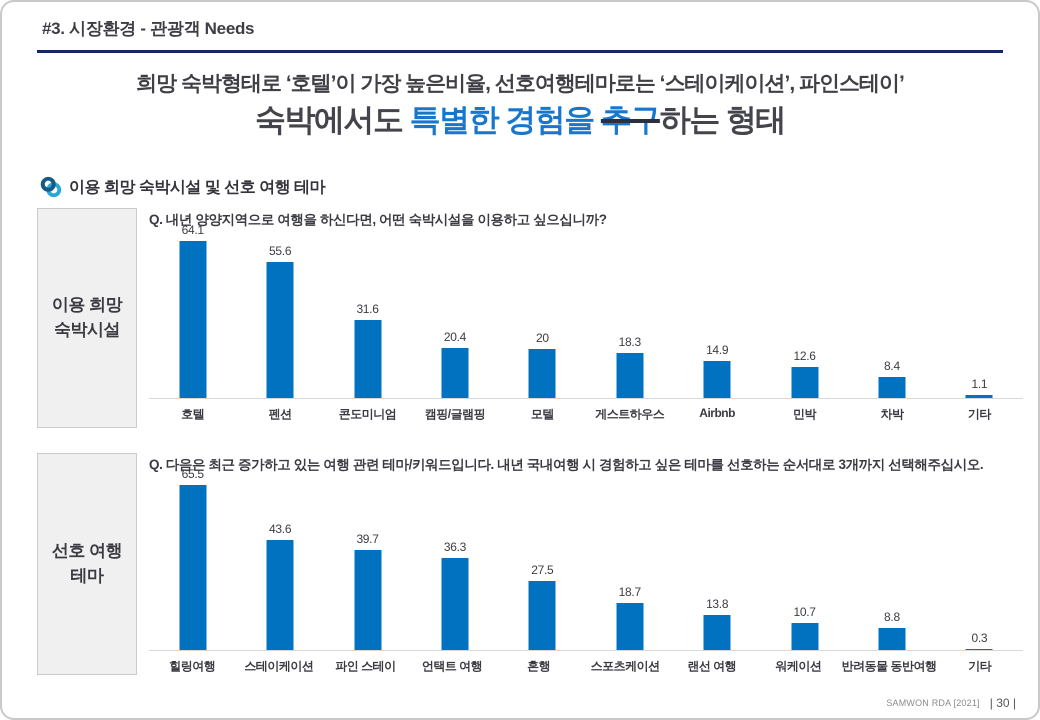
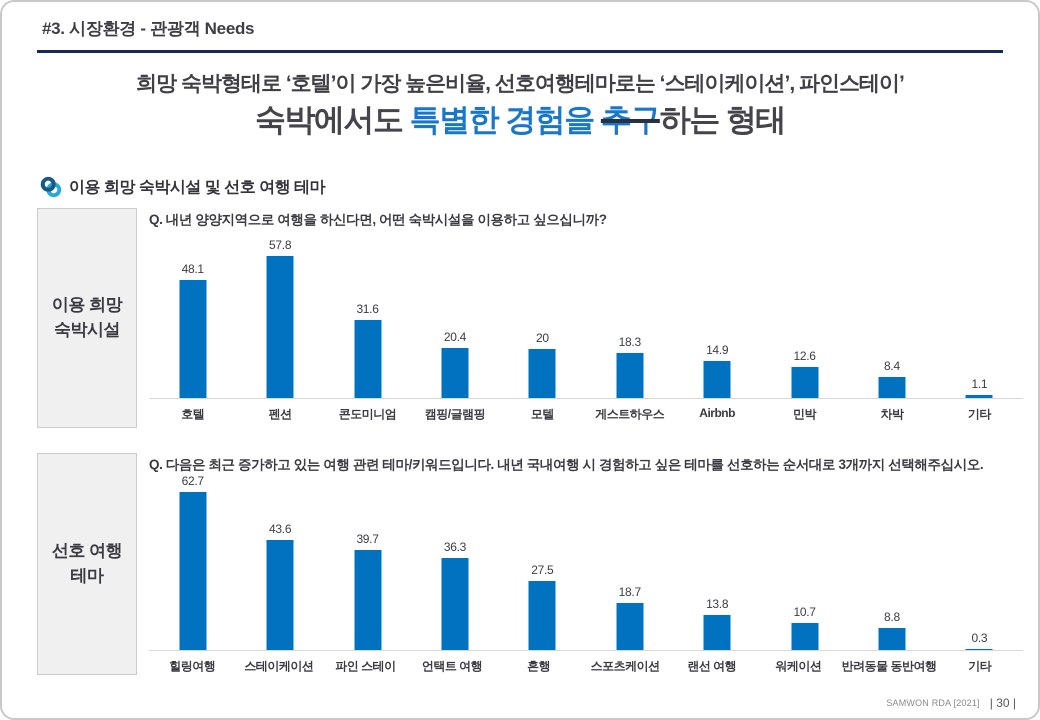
이용 희망 숙박시설/호텔: 64.1 -> 48.1
이용 희망 숙박시설/펜션: 55.6 -> 57.8
선호 여행 테마/힐링여행: 65.5 -> 62.7
